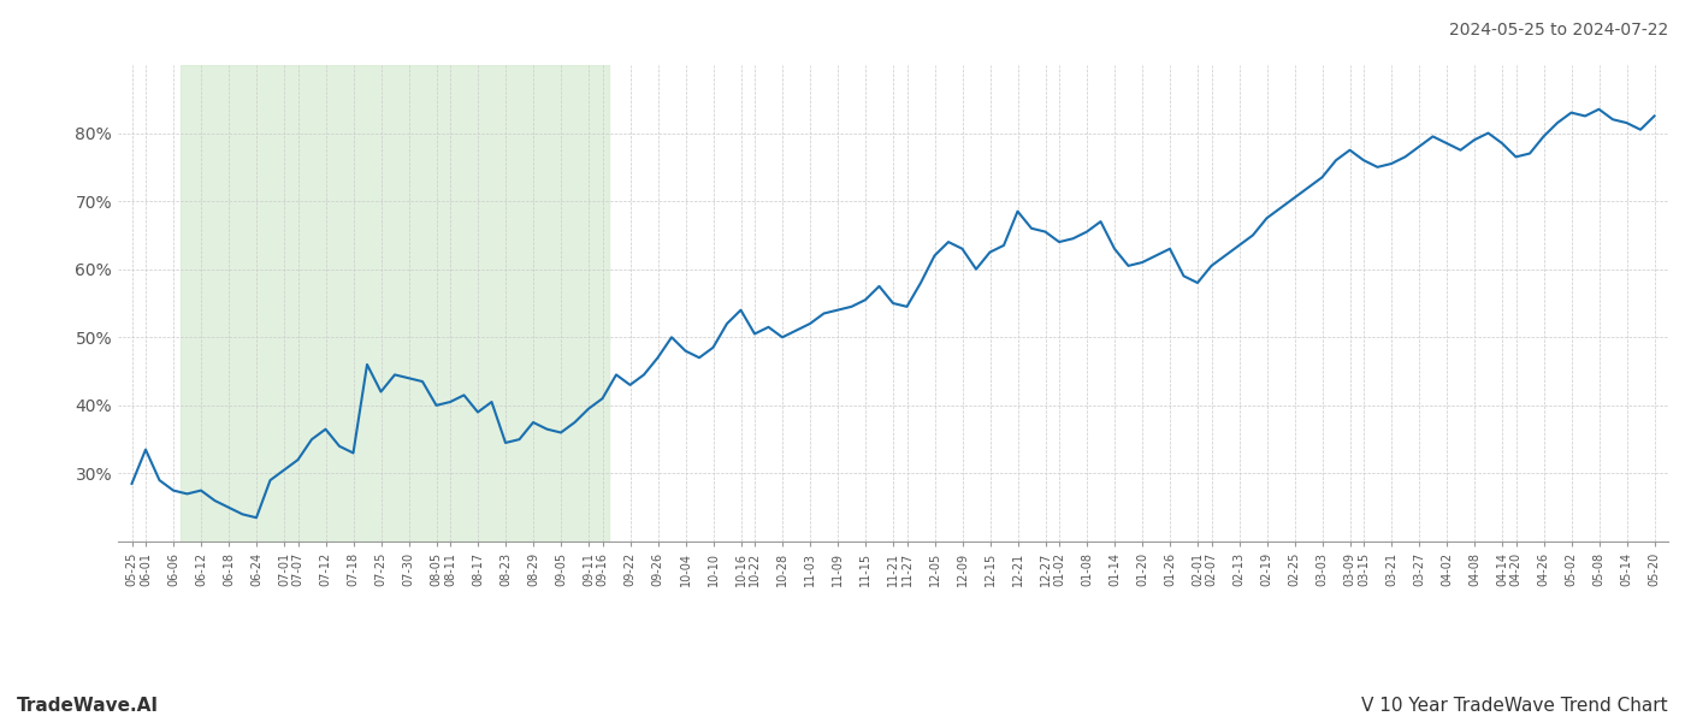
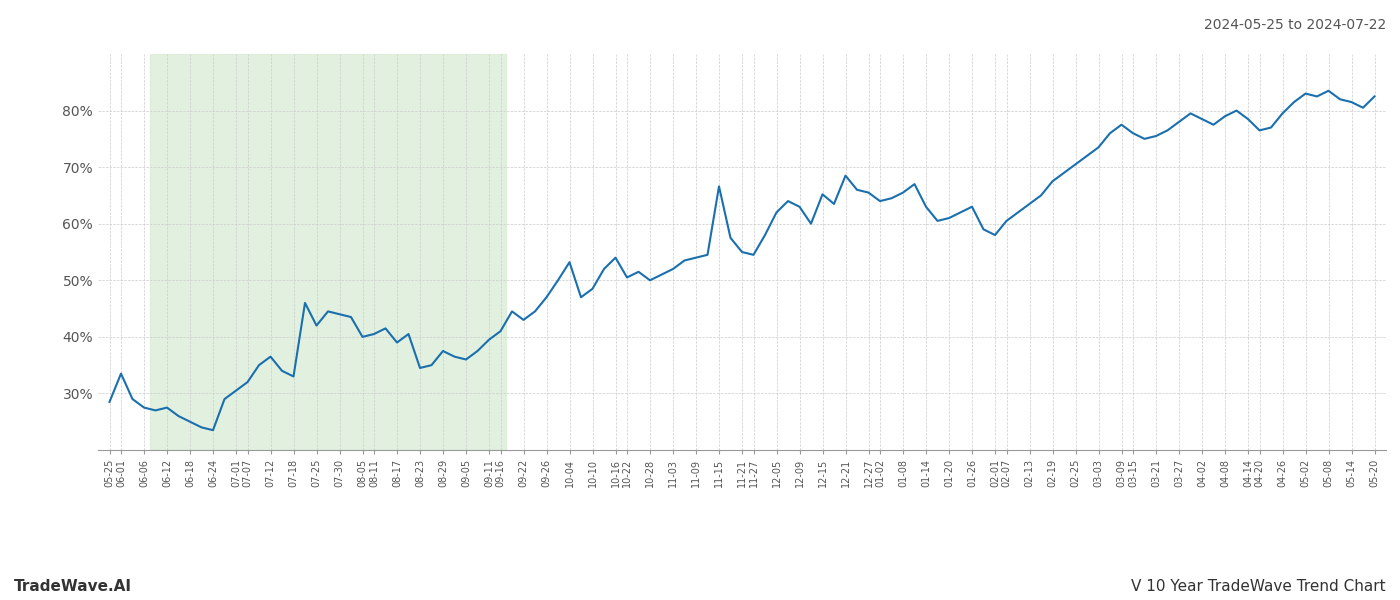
10-04: 48.0% -> 53.2%
11-15: 55.5% -> 66.6%
12-15: 62.5% -> 65.2%
